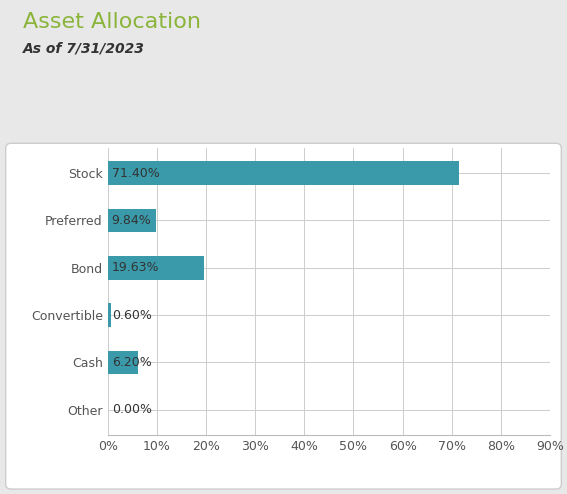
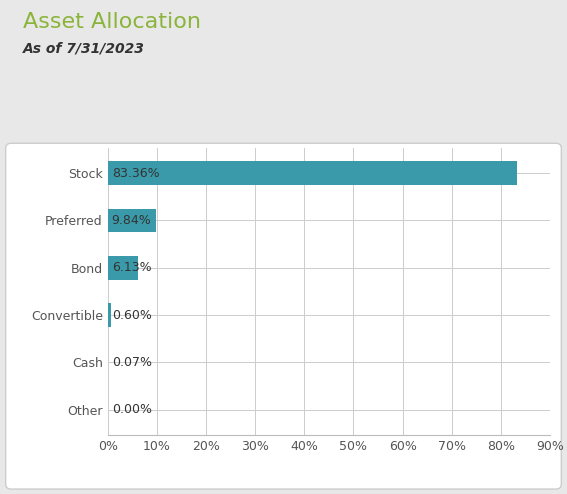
Stock: 71.40% -> 83.36%
Bond: 19.63% -> 6.13%
Cash: 6.20% -> 0.07%
